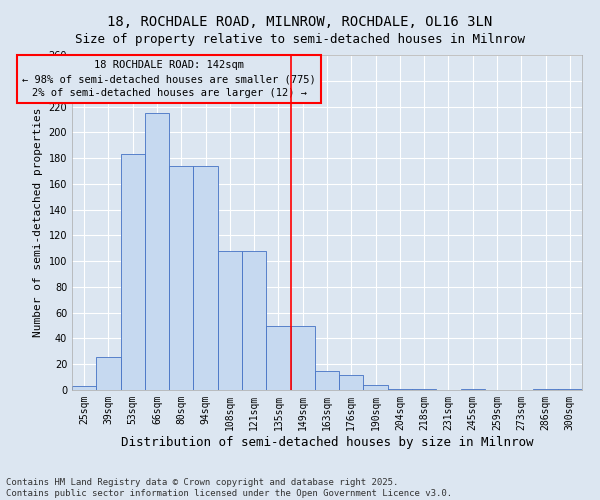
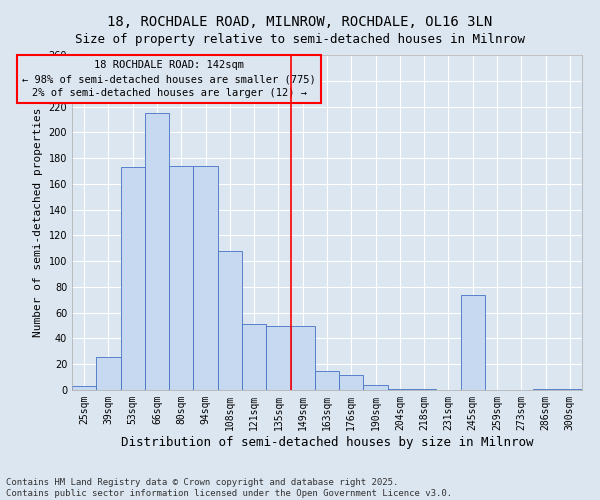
53sqm: 183 -> 173
121sqm: 108 -> 51
245sqm: 1 -> 74
